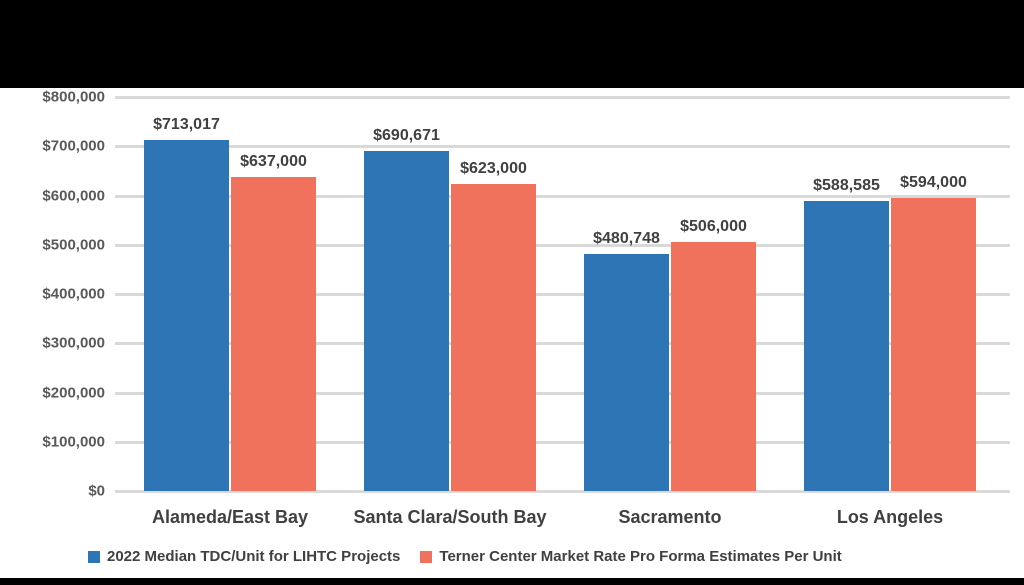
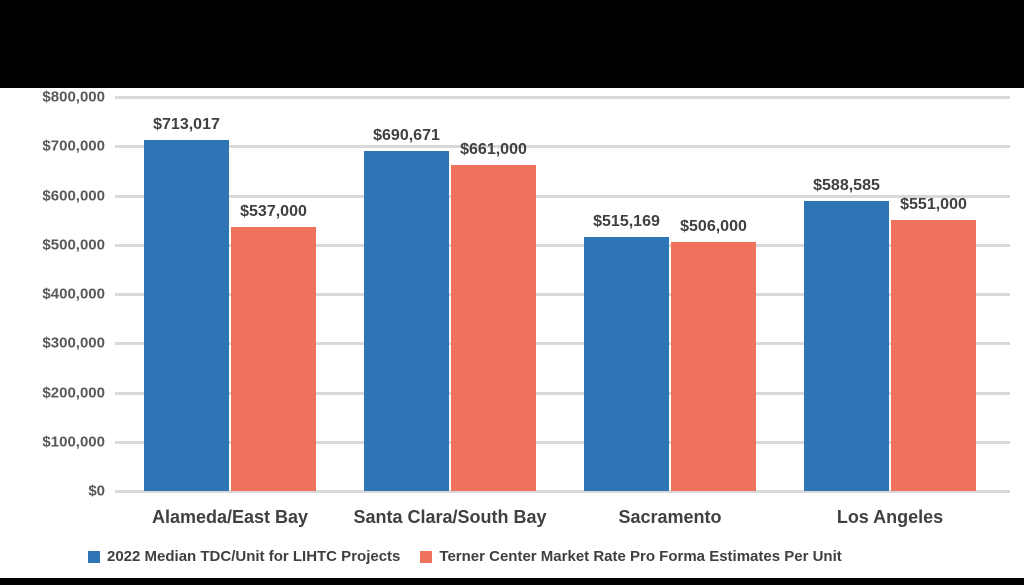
Terner Center Market Rate Pro Forma Estimates Per Unit/Alameda/East Bay: $637,000 -> $537,000
Terner Center Market Rate Pro Forma Estimates Per Unit/Santa Clara/South Bay: $623,000 -> $661,000
2022 Median TDC/Unit for LIHTC Projects/Sacramento: $480,748 -> $515,169
Terner Center Market Rate Pro Forma Estimates Per Unit/Los Angeles: $594,000 -> $551,000
